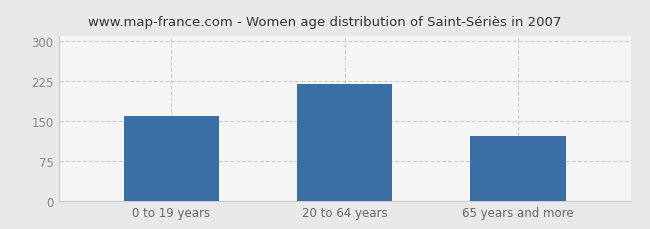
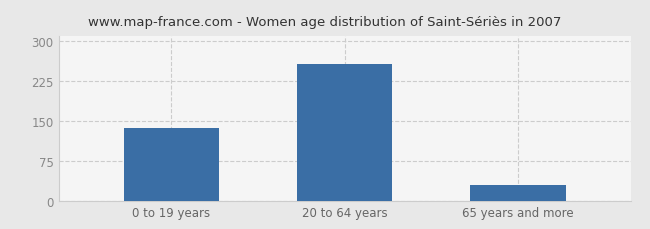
0 to 19 years: 160 -> 138
20 to 64 years: 220 -> 258
65 years and more: 122 -> 30
